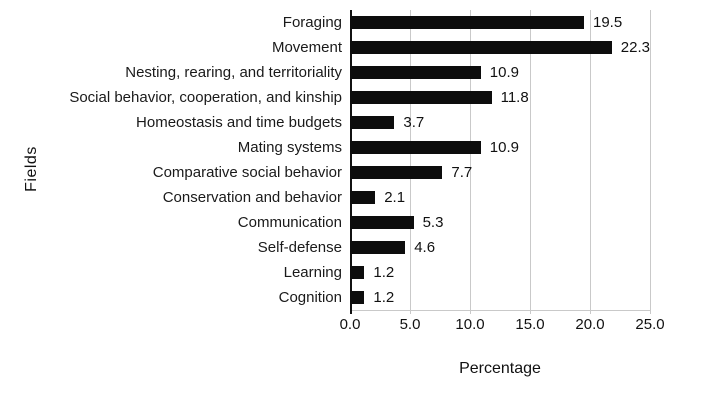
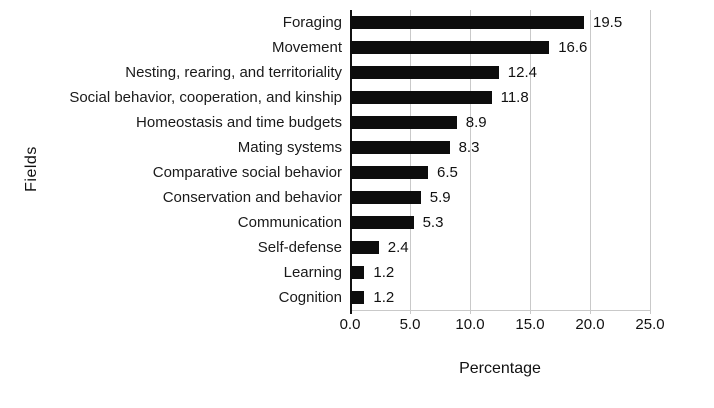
Movement: 22.3 -> 16.6
Nesting, rearing, and territoriality: 10.9 -> 12.4
Homeostasis and time budgets: 3.7 -> 8.9
Mating systems: 10.9 -> 8.3
Comparative social behavior: 7.7 -> 6.5
Conservation and behavior: 2.1 -> 5.9
Self-defense: 4.6 -> 2.4
